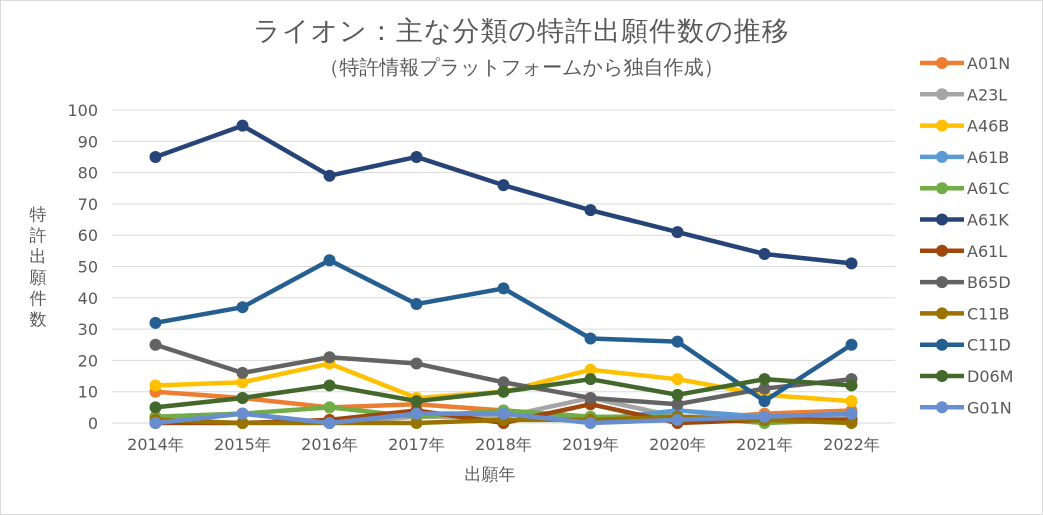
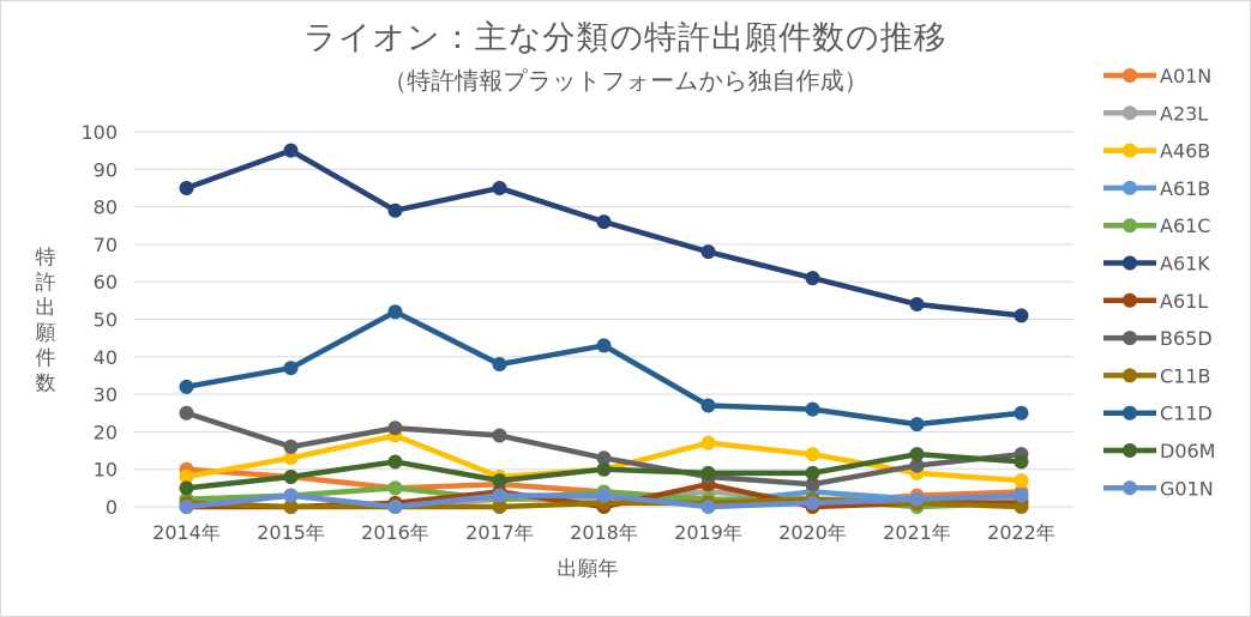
A46B/2014年: 12 -> 8
A23L/2019年: 8 -> 4
D06M/2019年: 14 -> 9
C11D/2021年: 7 -> 22
